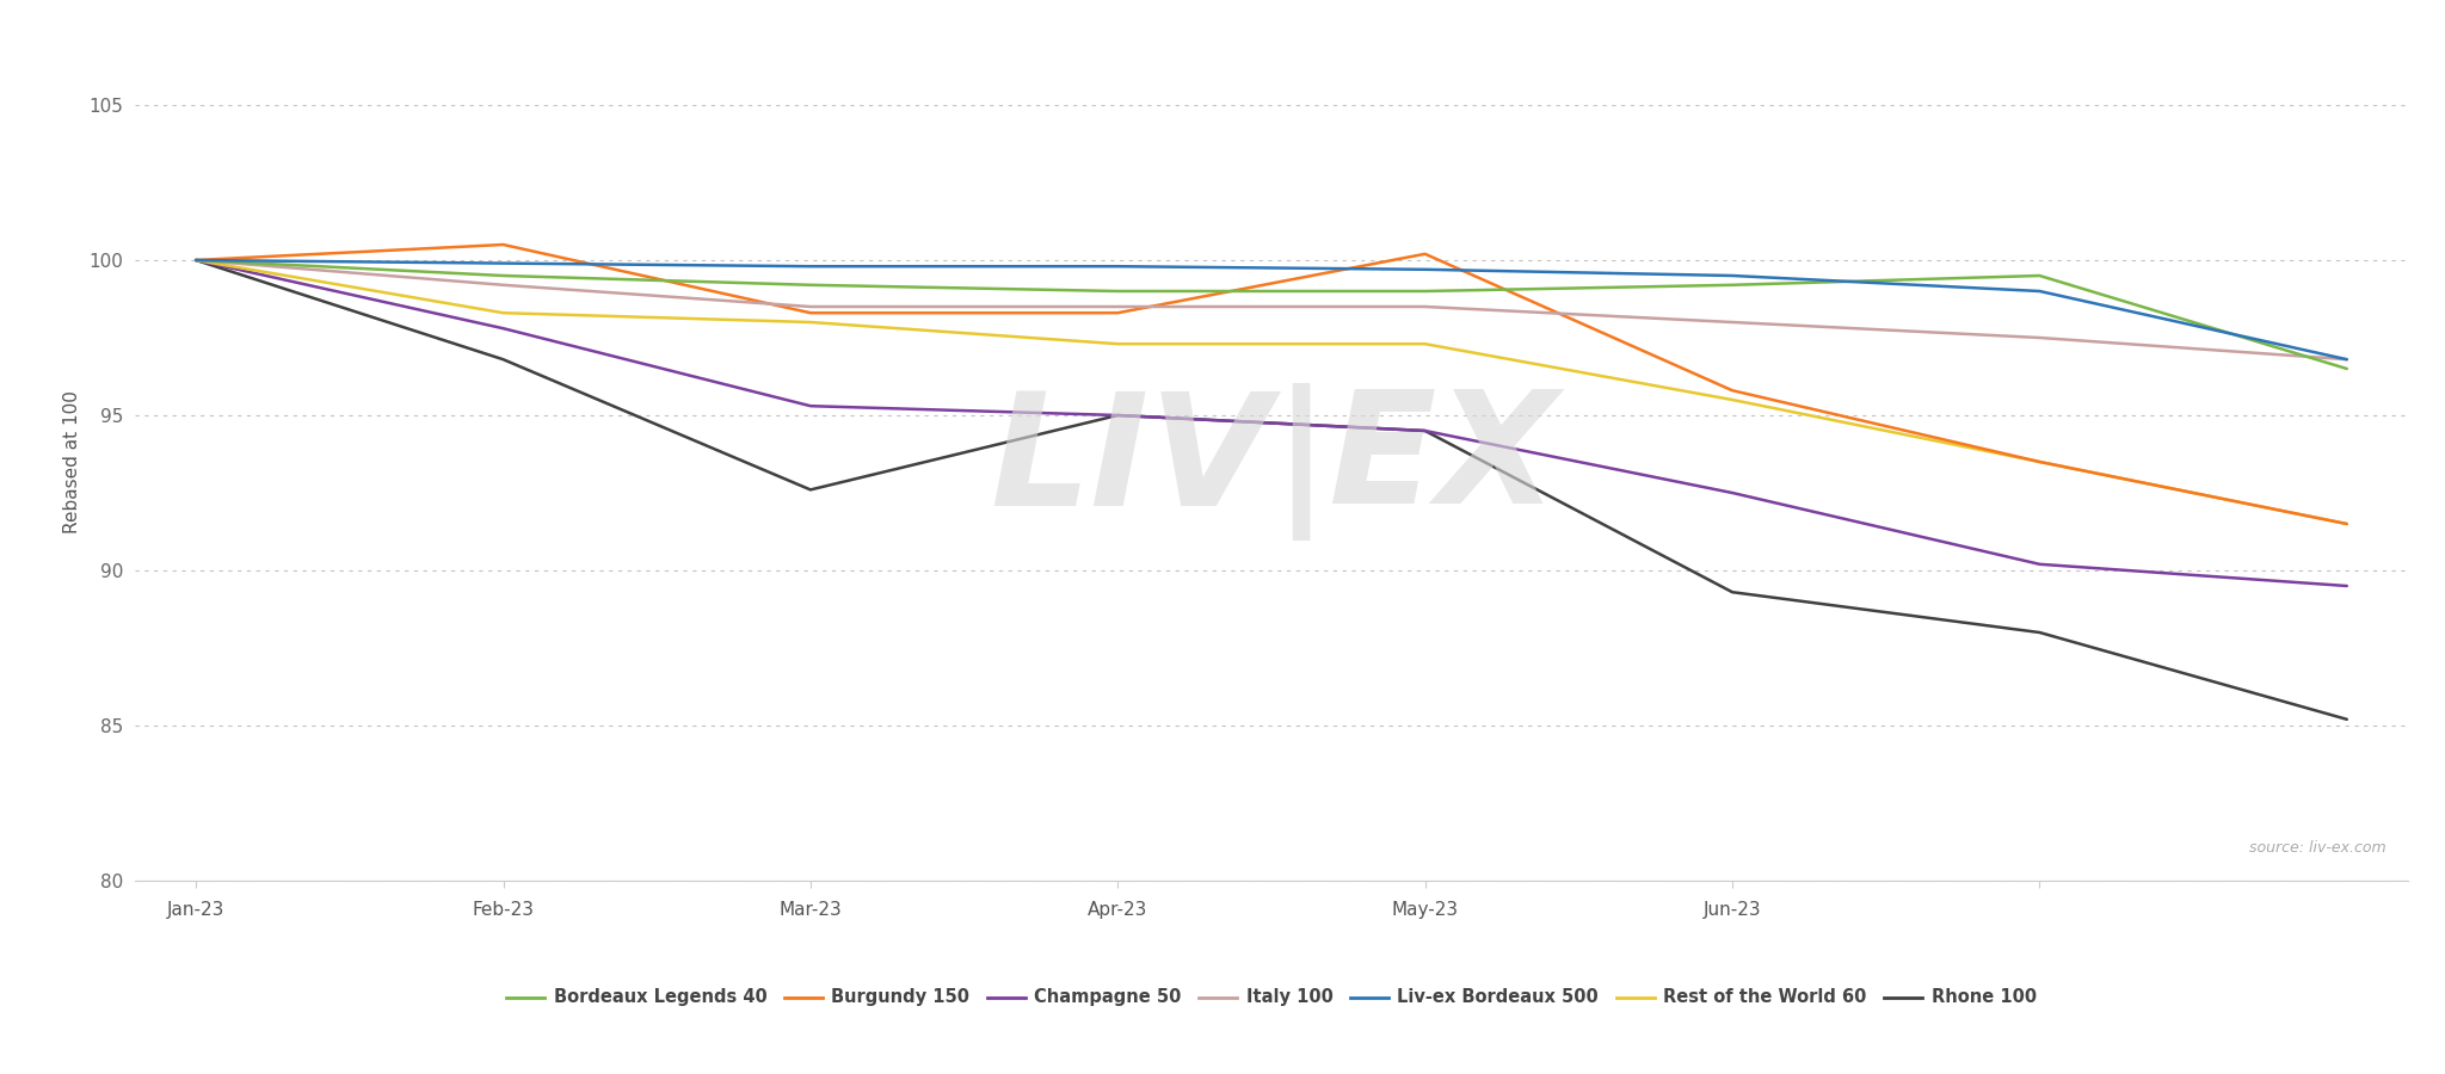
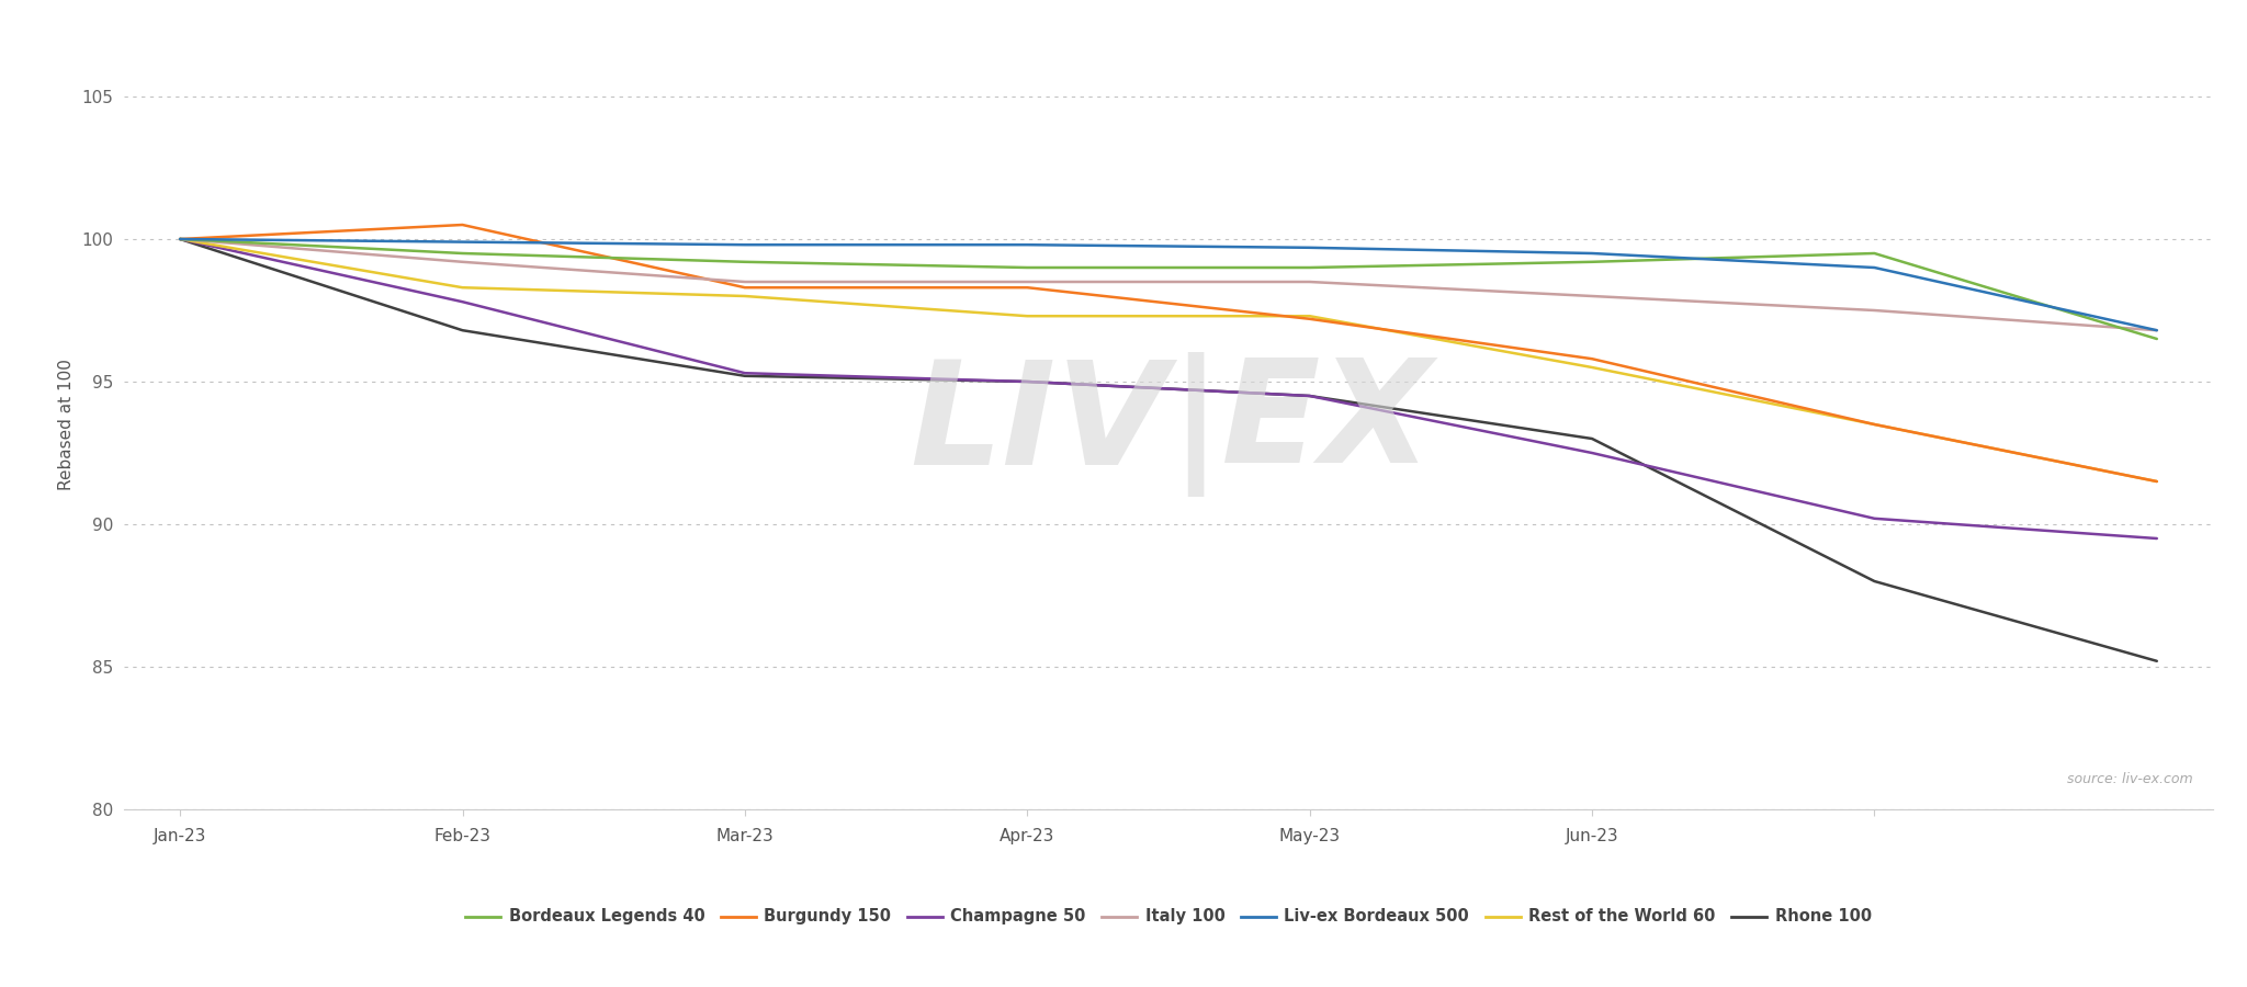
Rhone 100/Mar-23: 92.6 -> 95.2
Burgundy 150/May-23: 100.2 -> 97.2
Rhone 100/Jun-23: 89.3 -> 93.0
